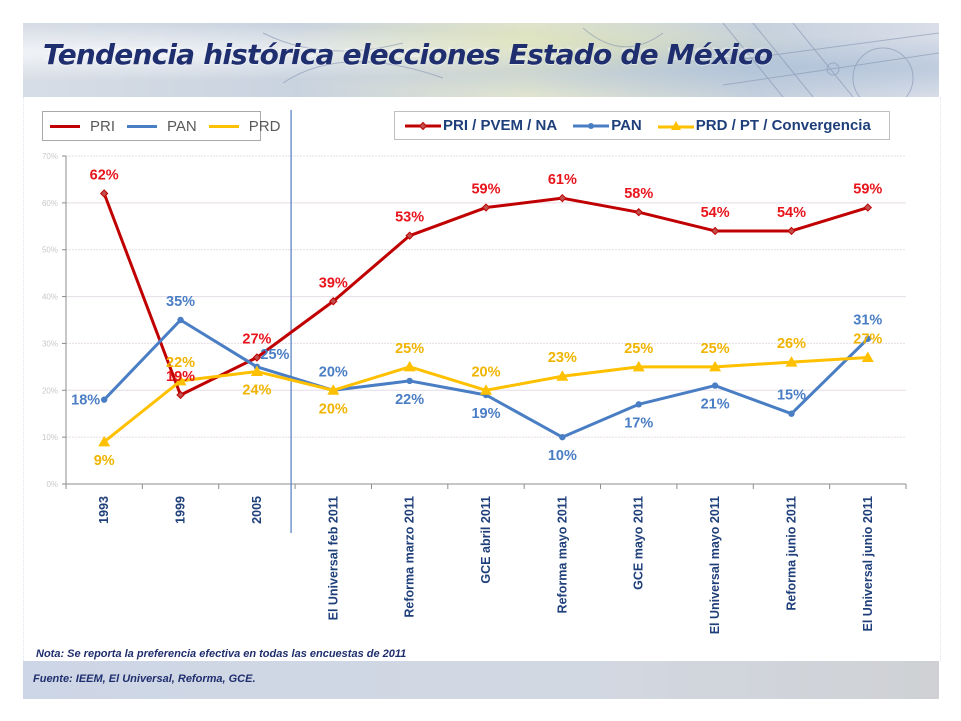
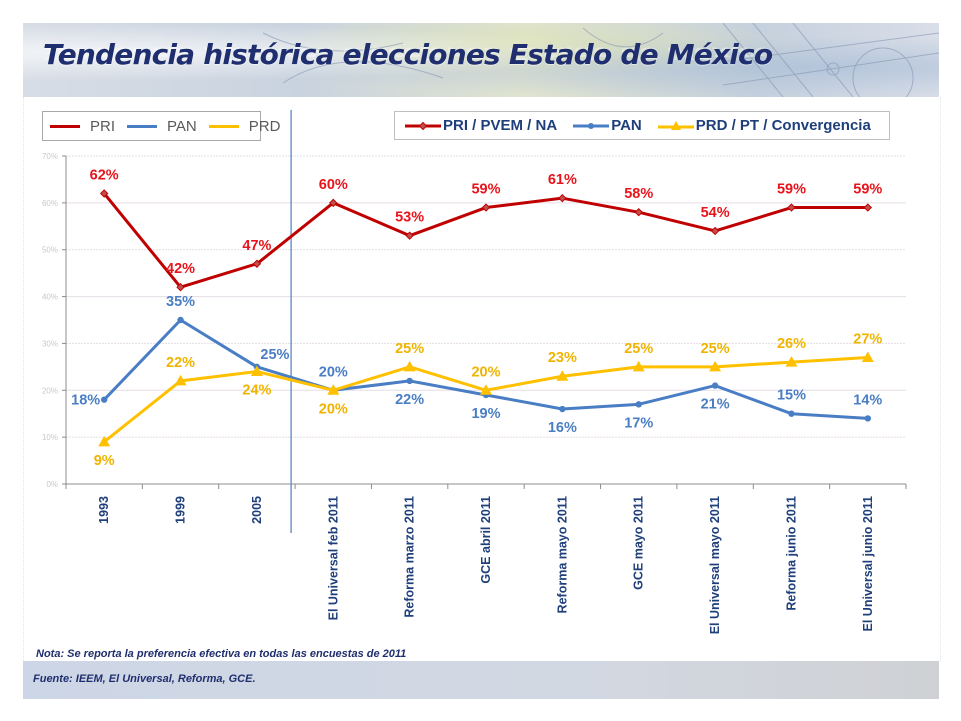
PRI / PVEM / NA/1999: 19% -> 42%
PRI / PVEM / NA/2005: 27% -> 47%
PRI / PVEM / NA/El Universal feb 2011: 39% -> 60%
PAN/Reforma mayo 2011: 10% -> 16%
PRI / PVEM / NA/Reforma junio 2011: 54% -> 59%
PAN/El Universal junio 2011: 31% -> 14%
